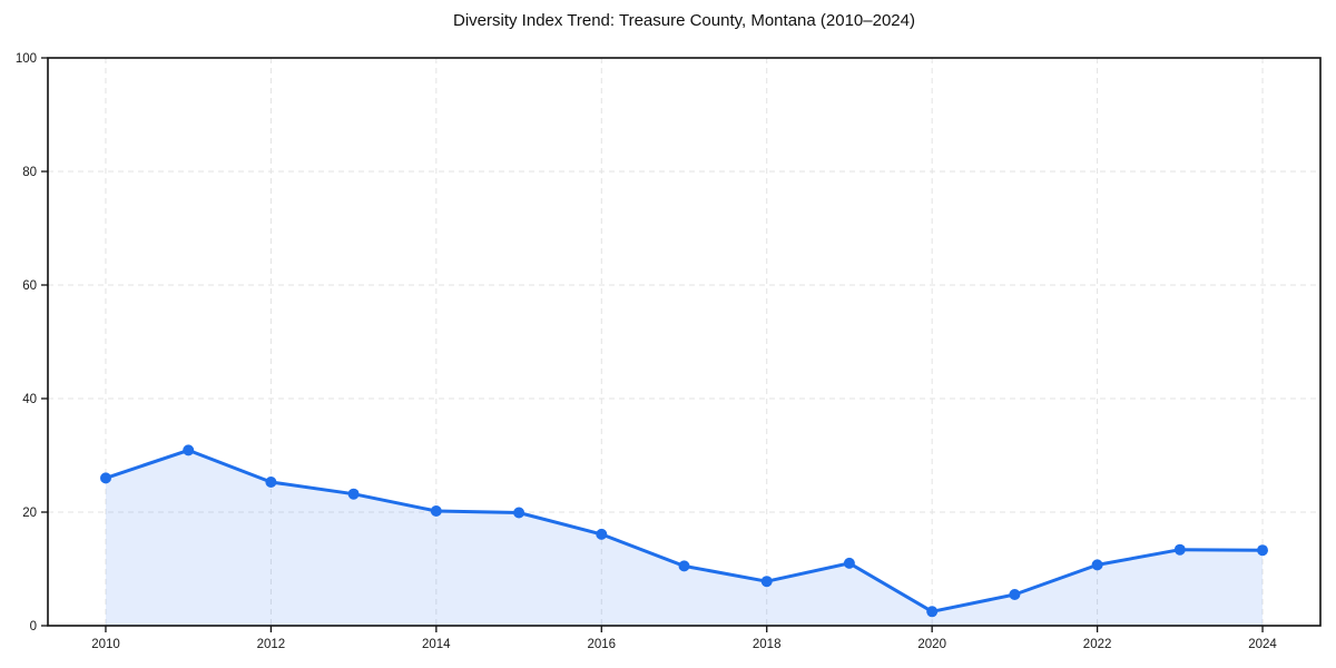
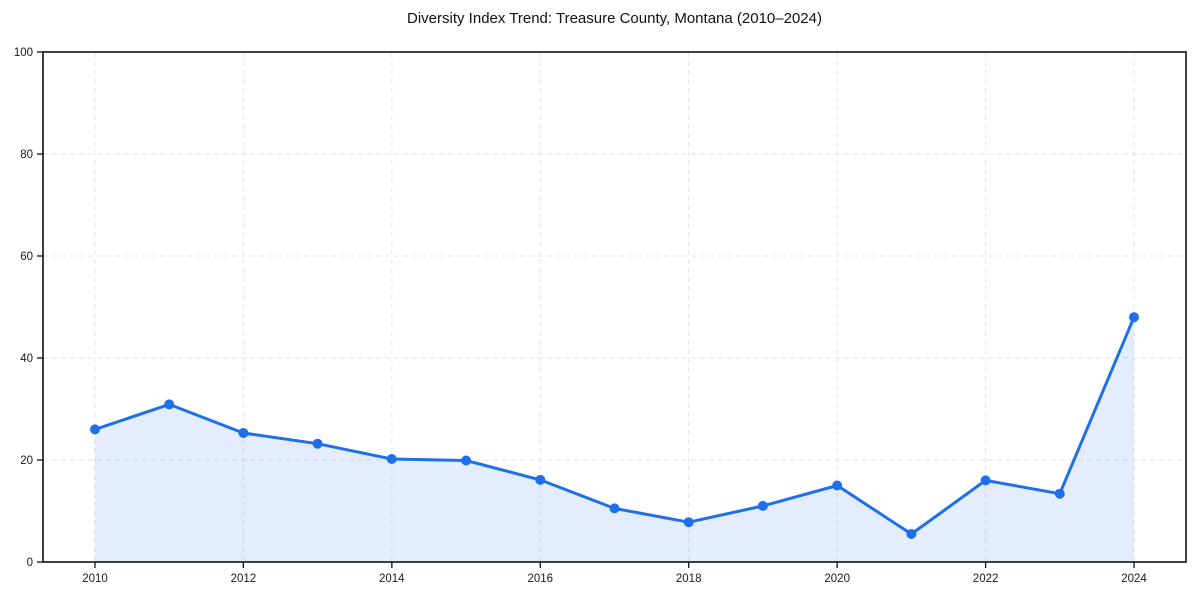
2020: 2 -> 15
2022: 11 -> 16
2024: 13 -> 48
